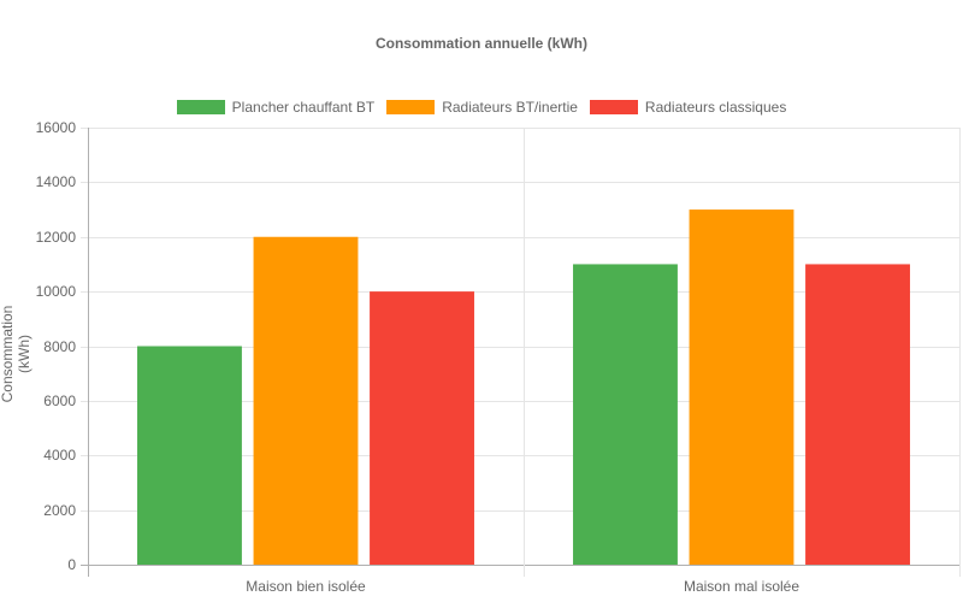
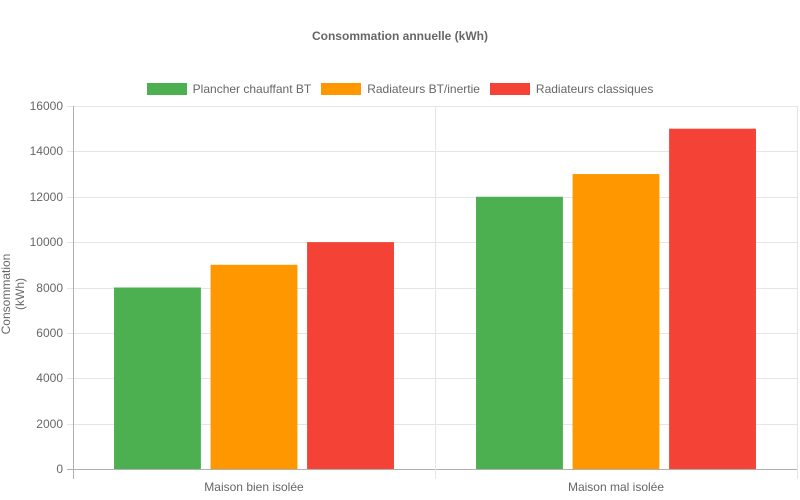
Radiateurs BT/inertie/Maison bien isolée: 12000 -> 9000
Plancher chauffant BT/Maison mal isolée: 11000 -> 12000
Radiateurs classiques/Maison mal isolée: 11000 -> 15000
